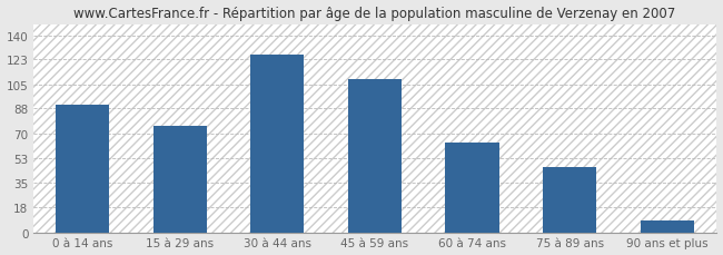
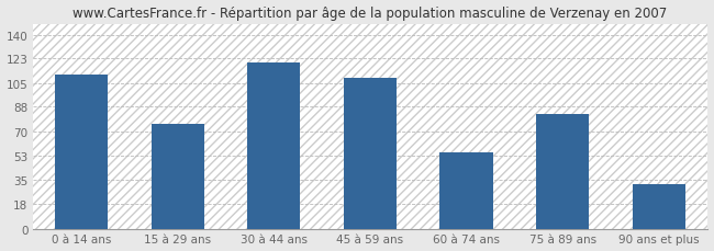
0 à 14 ans: 91 -> 111
30 à 44 ans: 126 -> 120
60 à 74 ans: 64 -> 55
75 à 89 ans: 46 -> 83
90 ans et plus: 8 -> 32
